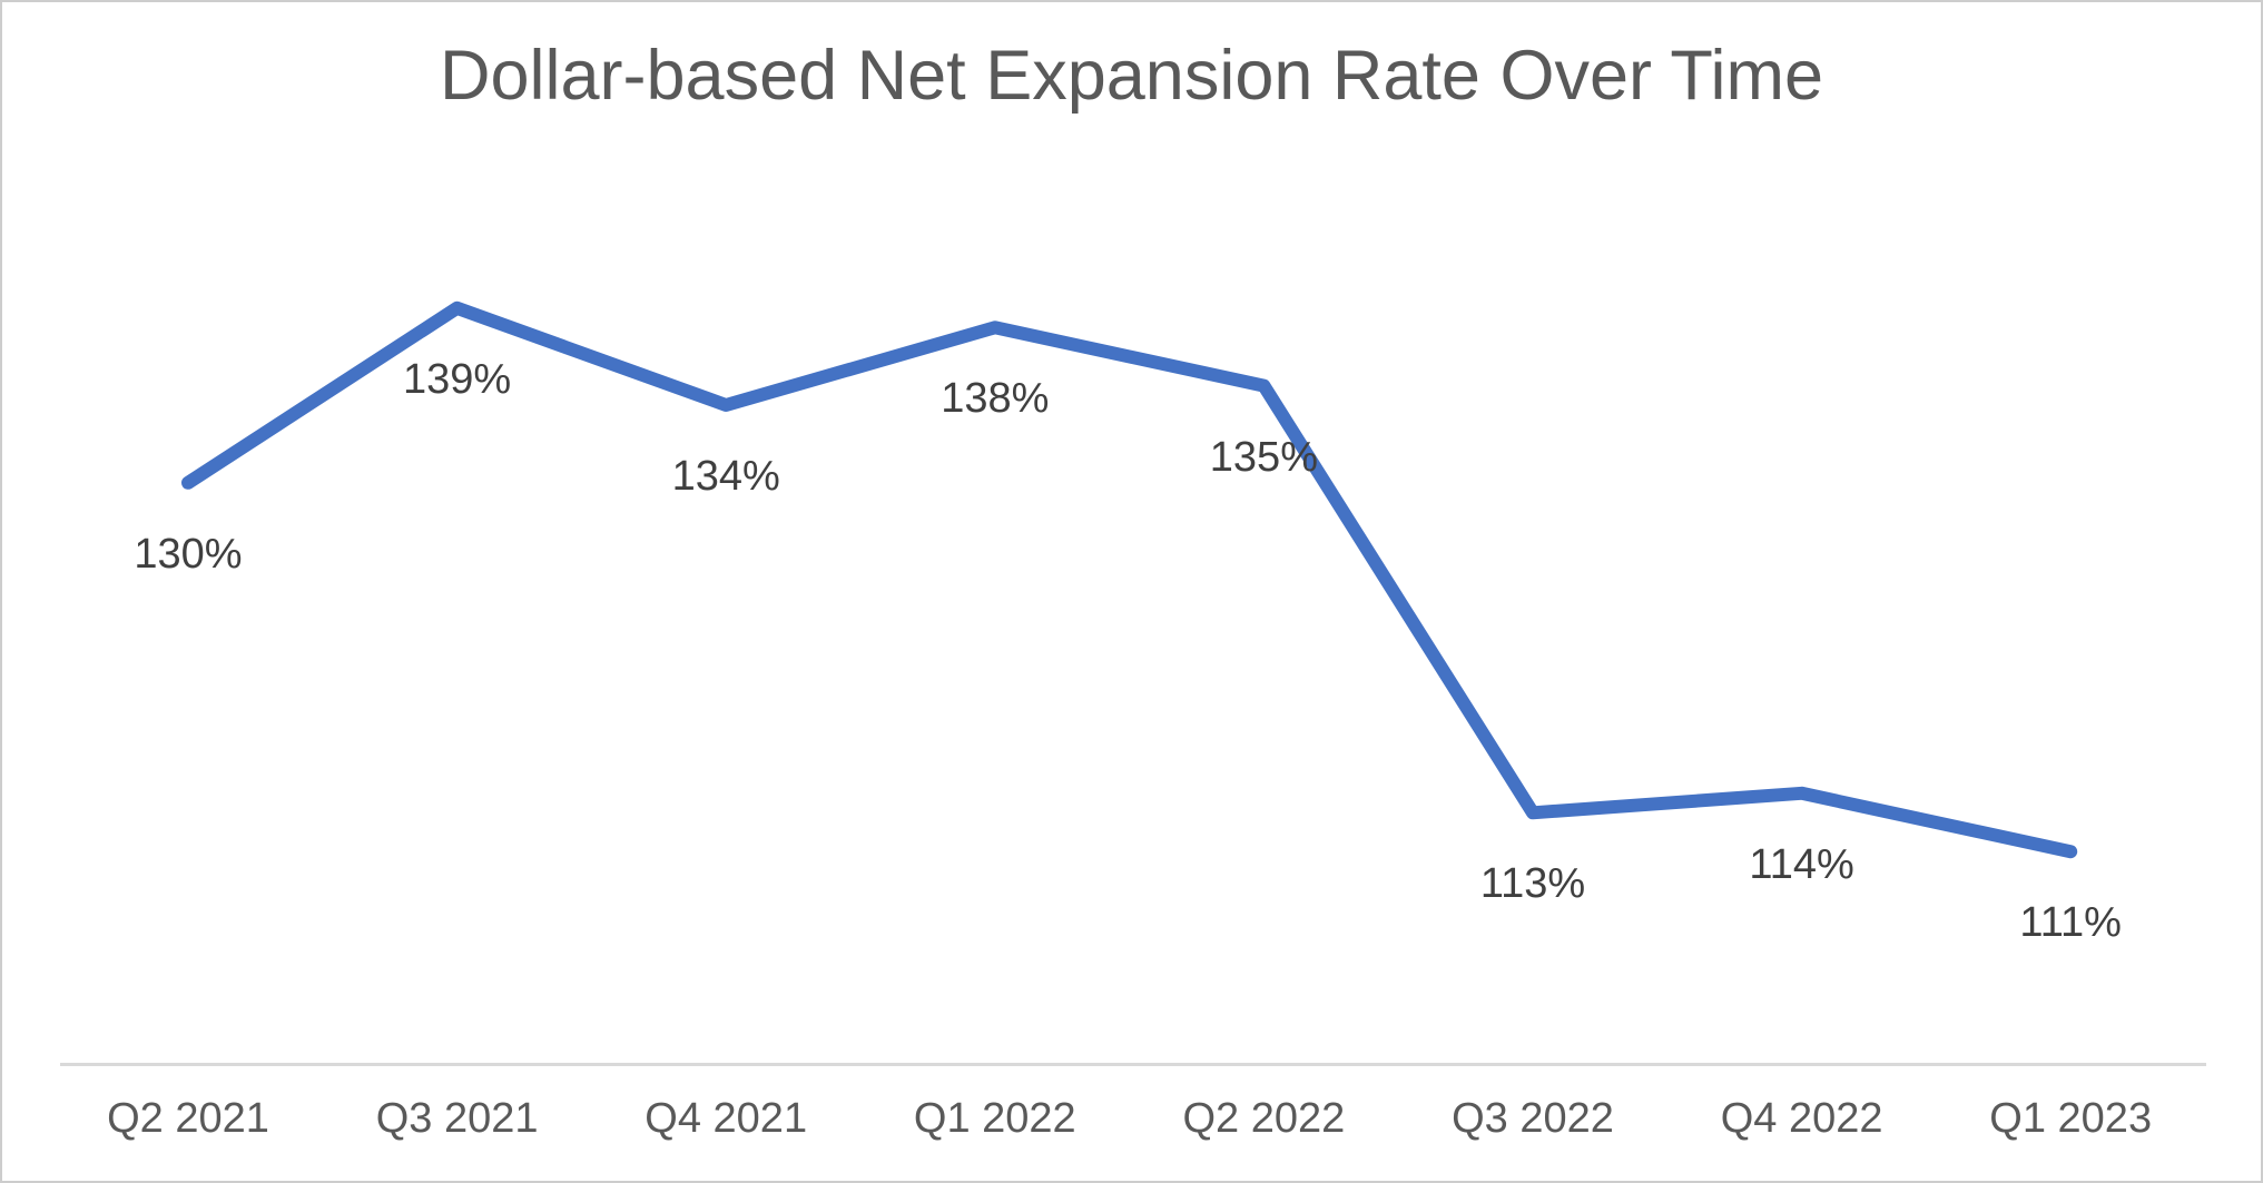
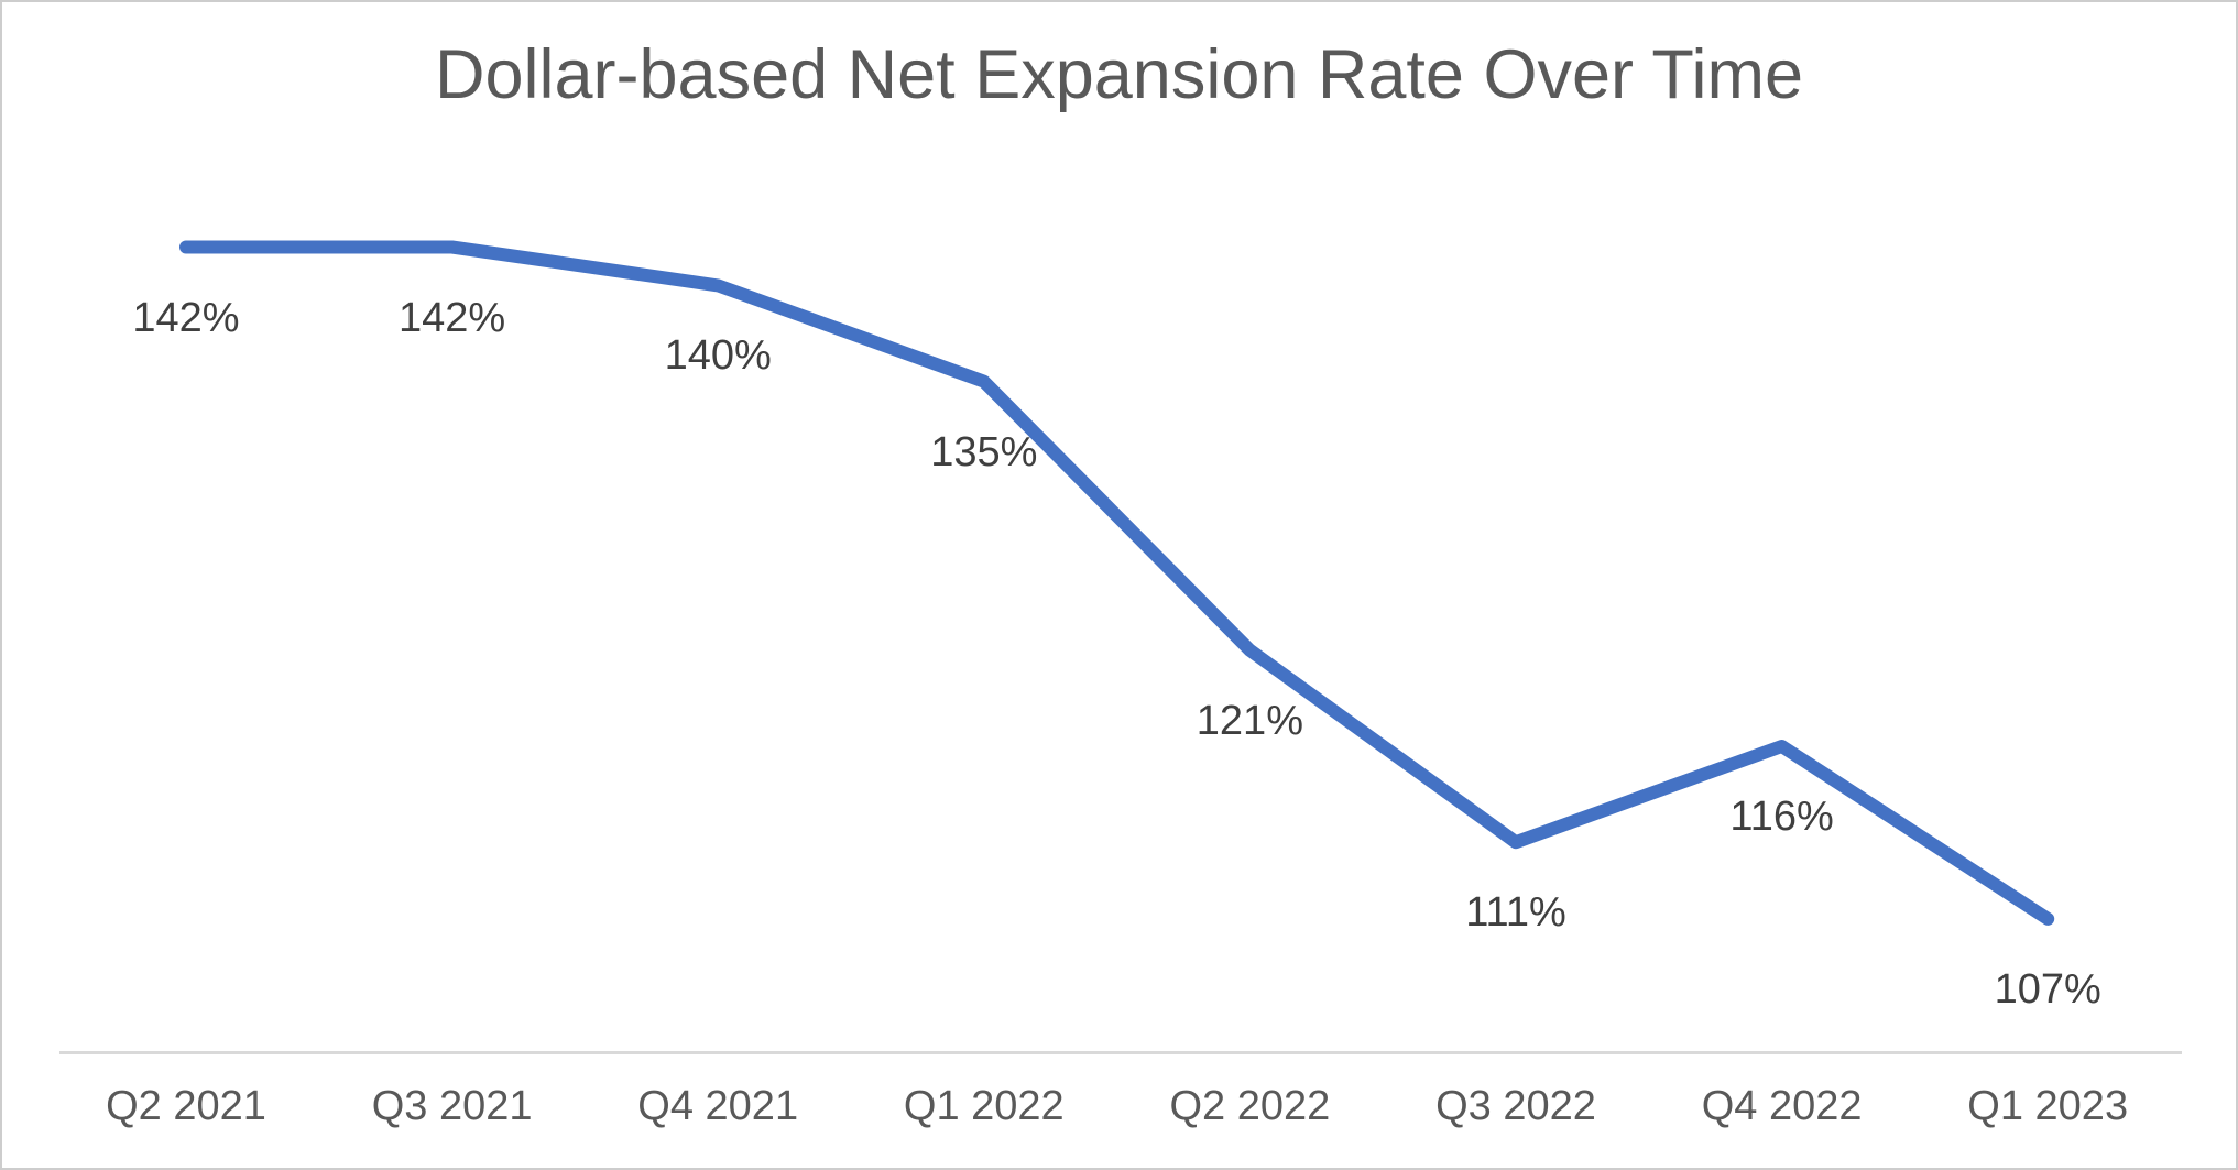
Q2 2021: 130% -> 142%
Q3 2021: 139% -> 142%
Q4 2021: 134% -> 140%
Q1 2022: 138% -> 135%
Q2 2022: 135% -> 121%
Q3 2022: 113% -> 111%
Q4 2022: 114% -> 116%
Q1 2023: 111% -> 107%
